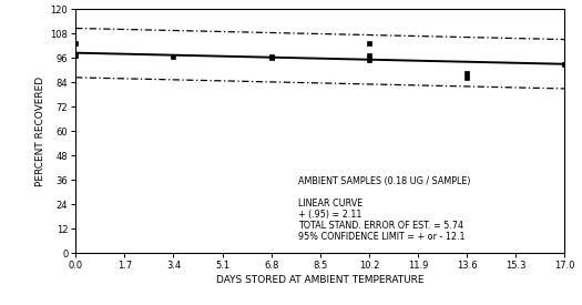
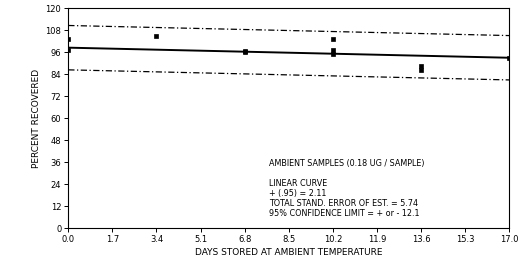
3.4: 96 -> 105
